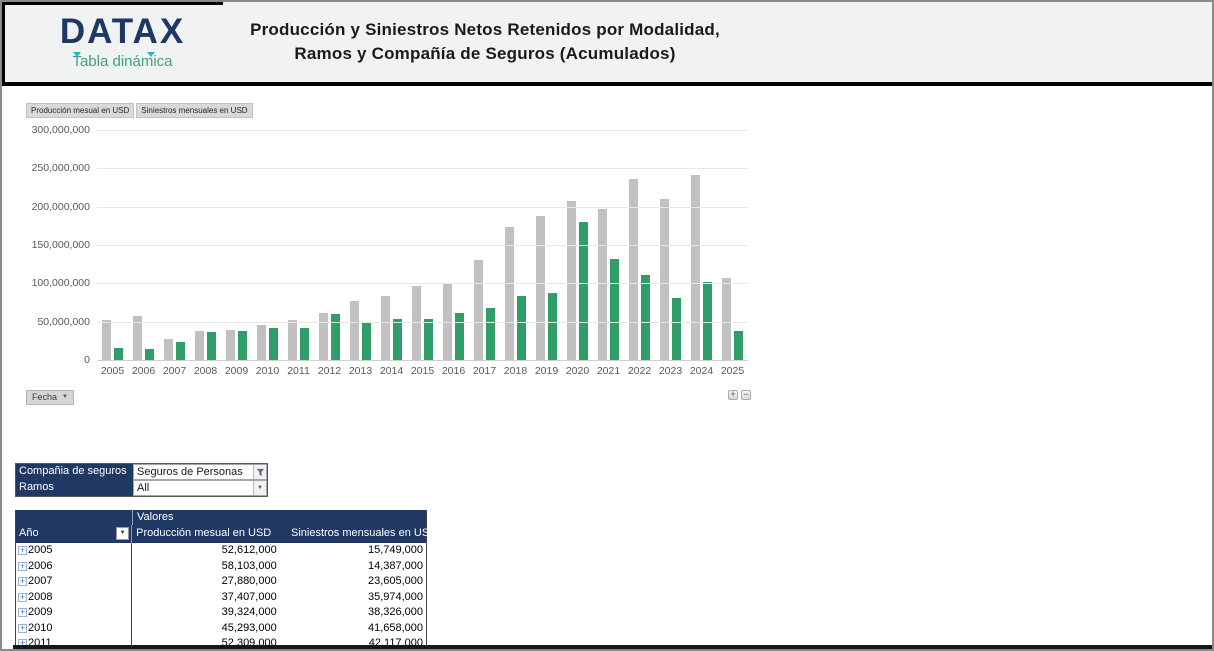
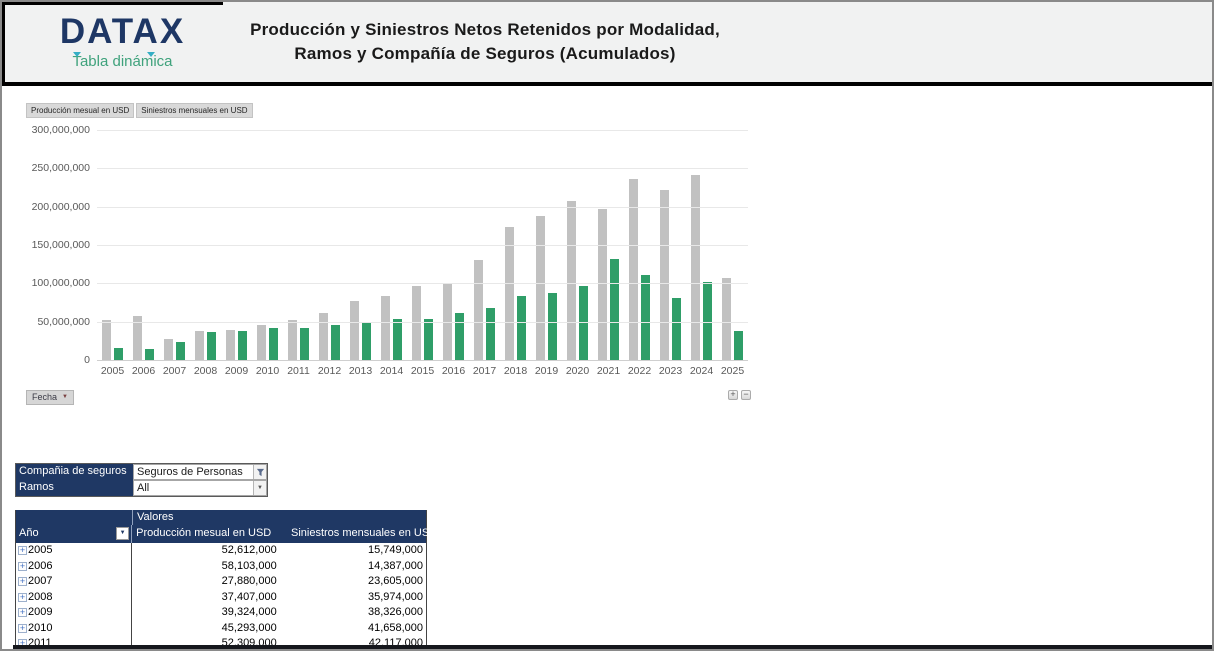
Siniestros mensuales en USD/2012: 60000000 -> 50000000
Siniestros mensuales en USD/2020: 180000000 -> 100000000
Producción mesual en USD/2023: 210000000 -> 220000000
